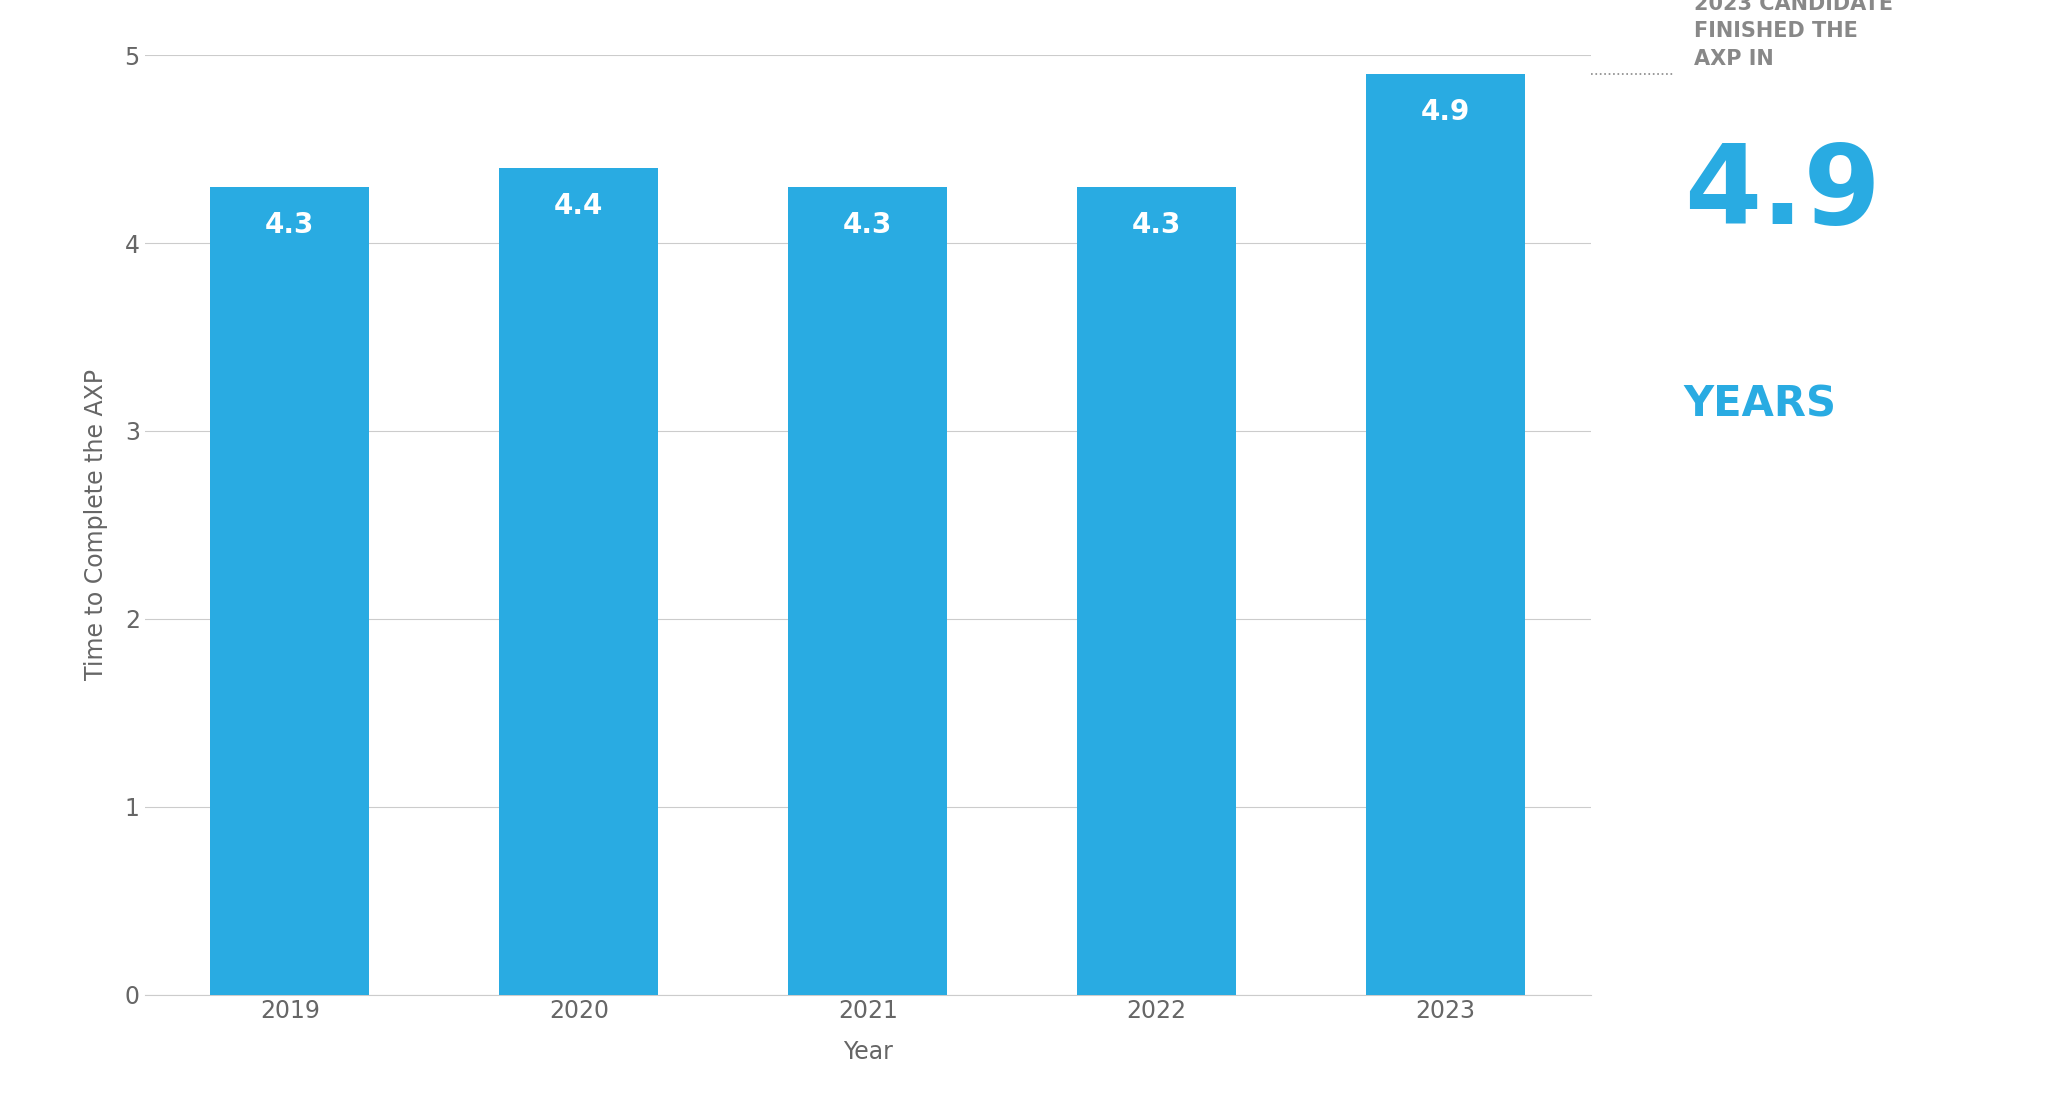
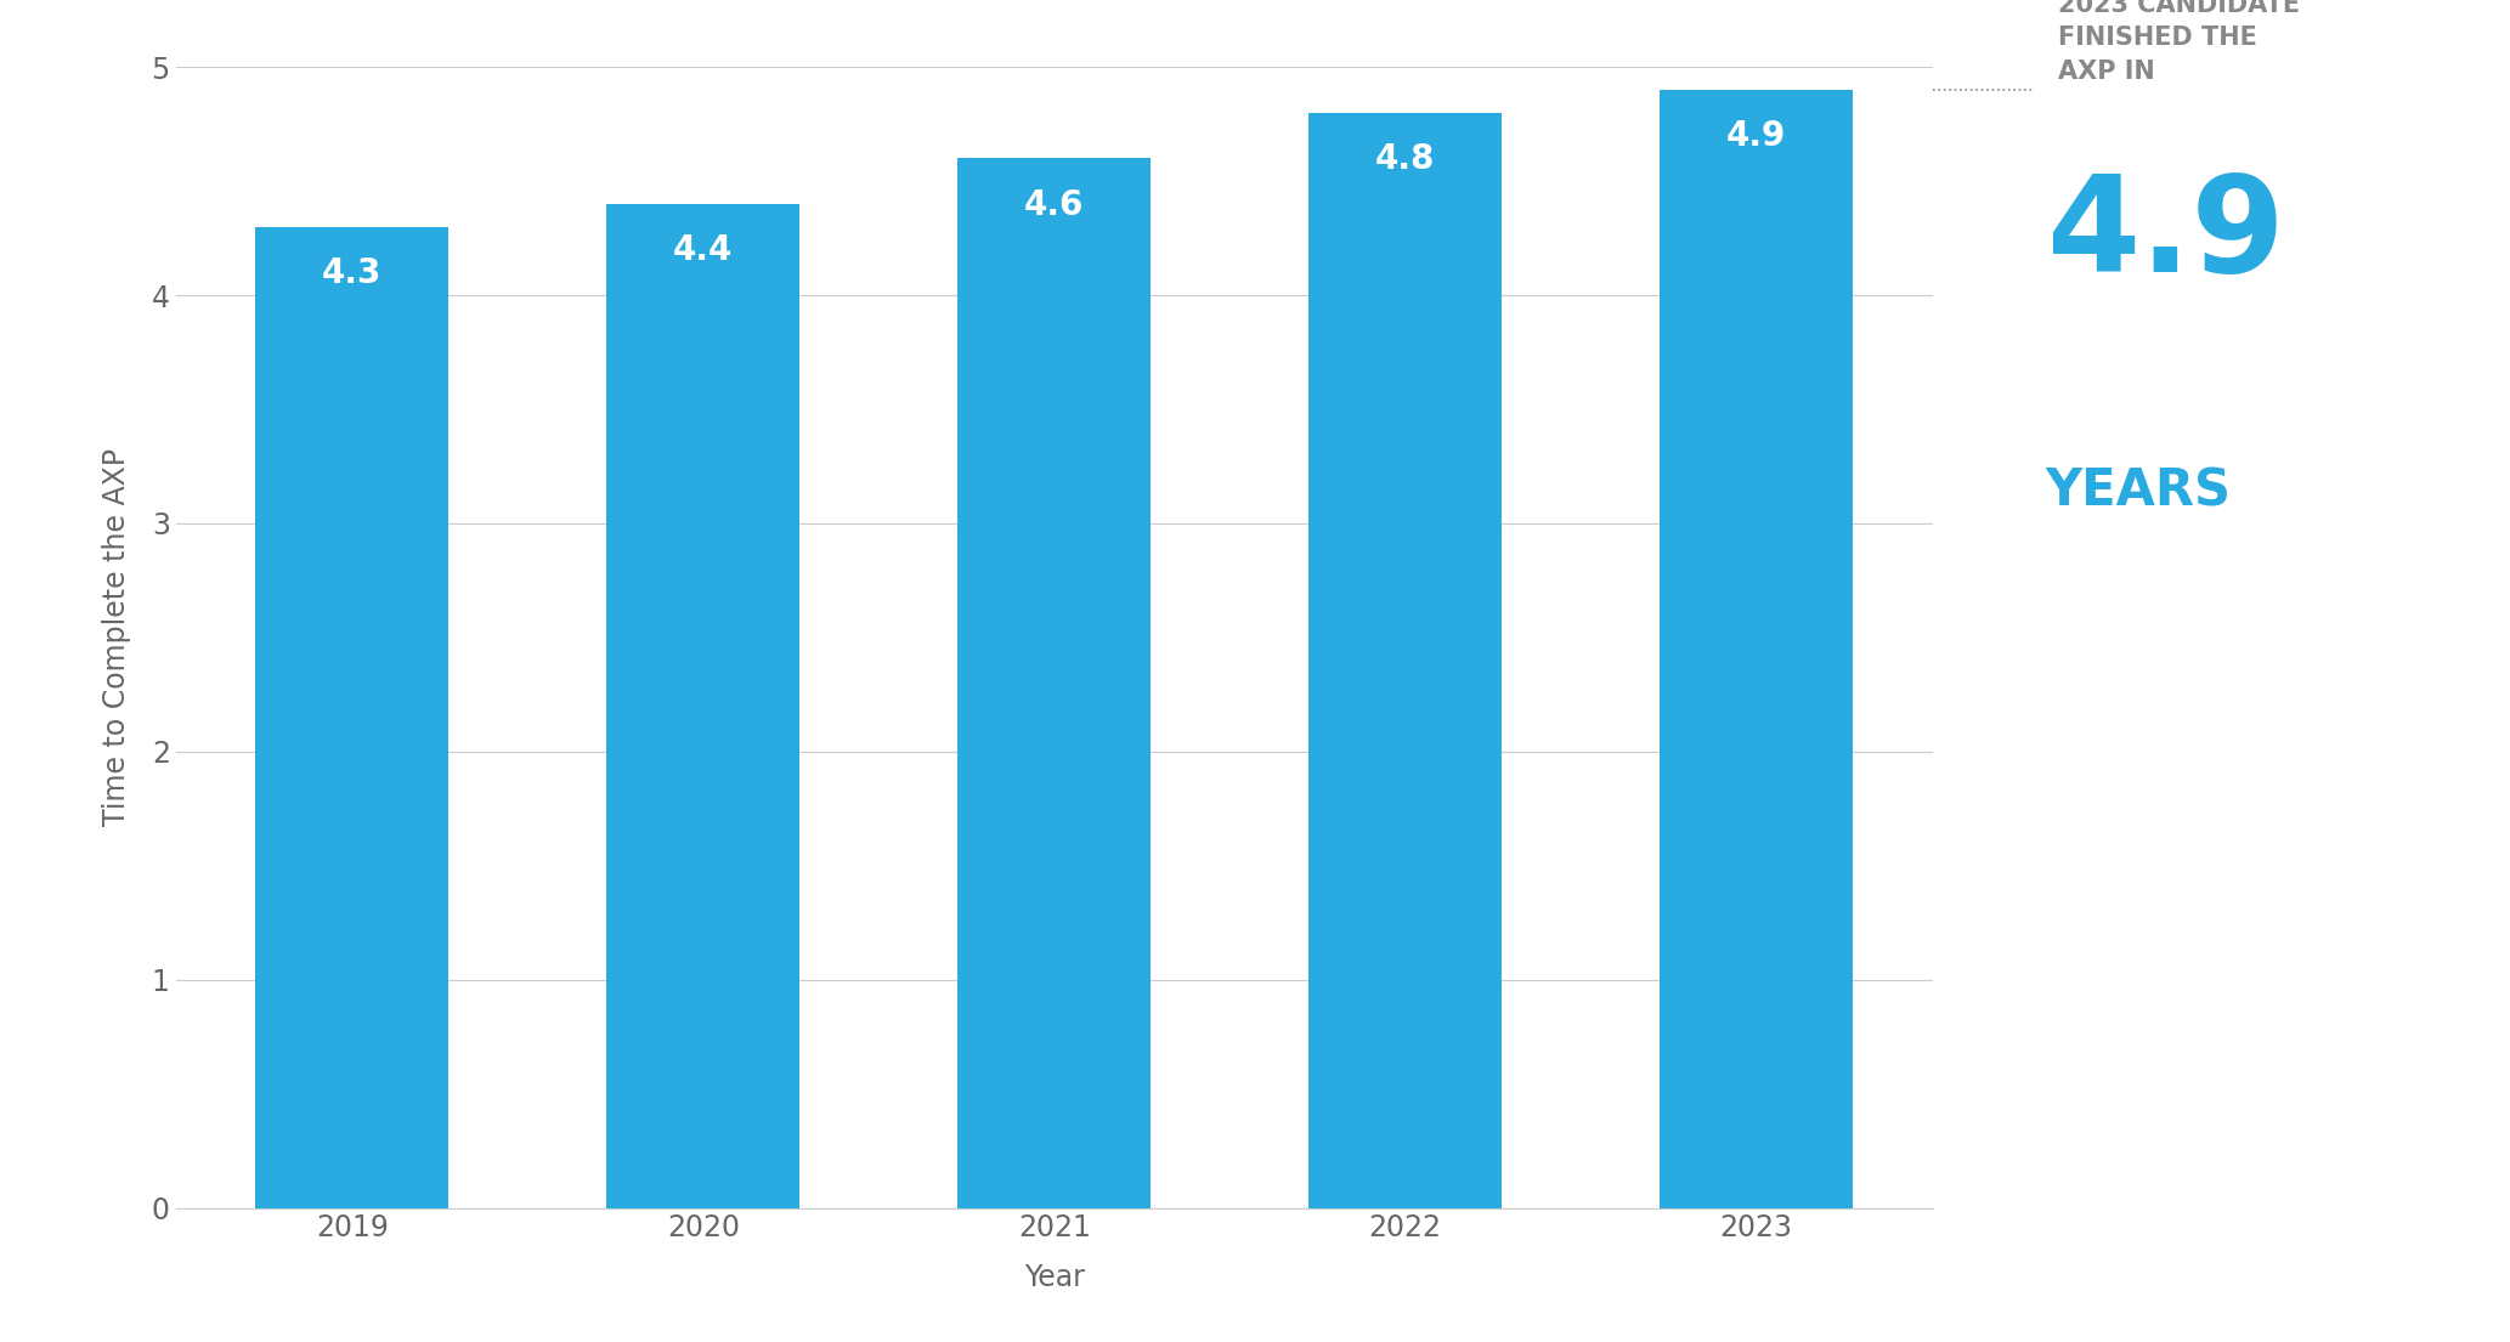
2021: 4.3 -> 4.6
2022: 4.3 -> 4.8
